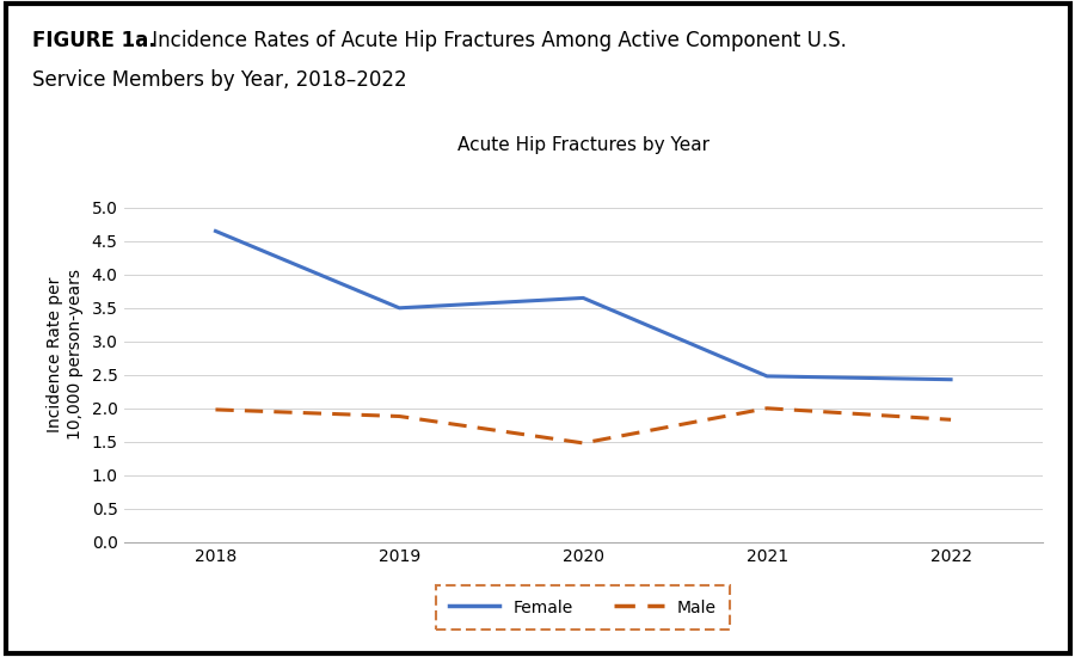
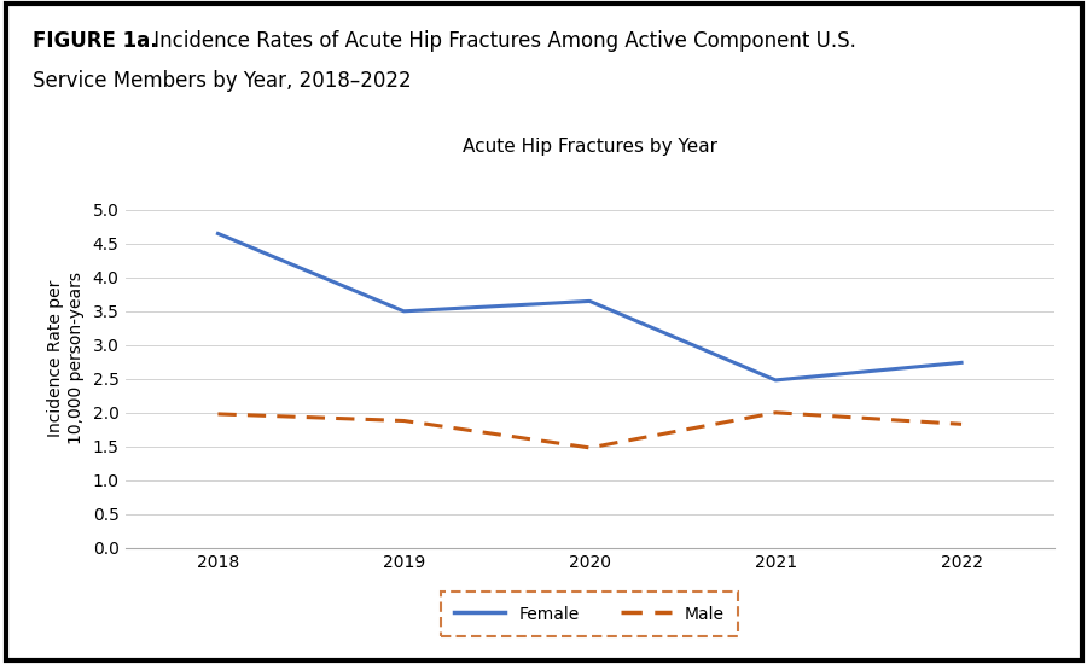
Female/2022: 2.43 -> 2.74
